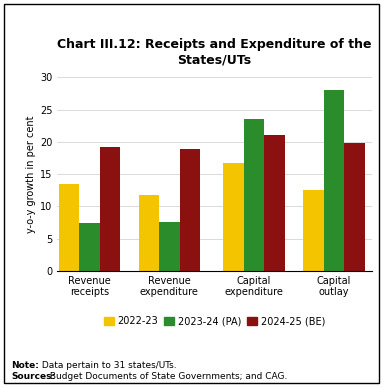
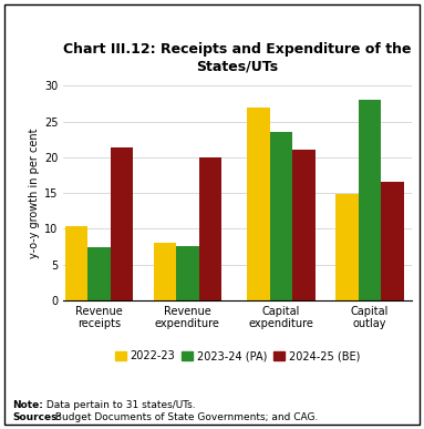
2022-23/Revenue receipts: 13.5 -> 10.4
2024-25 (BE)/Revenue receipts: 19.2 -> 21.4
2022-23/Revenue expenditure: 11.7 -> 8.0
2024-25 (BE)/Revenue expenditure: 18.9 -> 20.0
2022-23/Capital expenditure: 16.8 -> 27.0
2022-23/Capital outlay: 12.5 -> 14.8
2024-25 (BE)/Capital outlay: 19.8 -> 16.6
